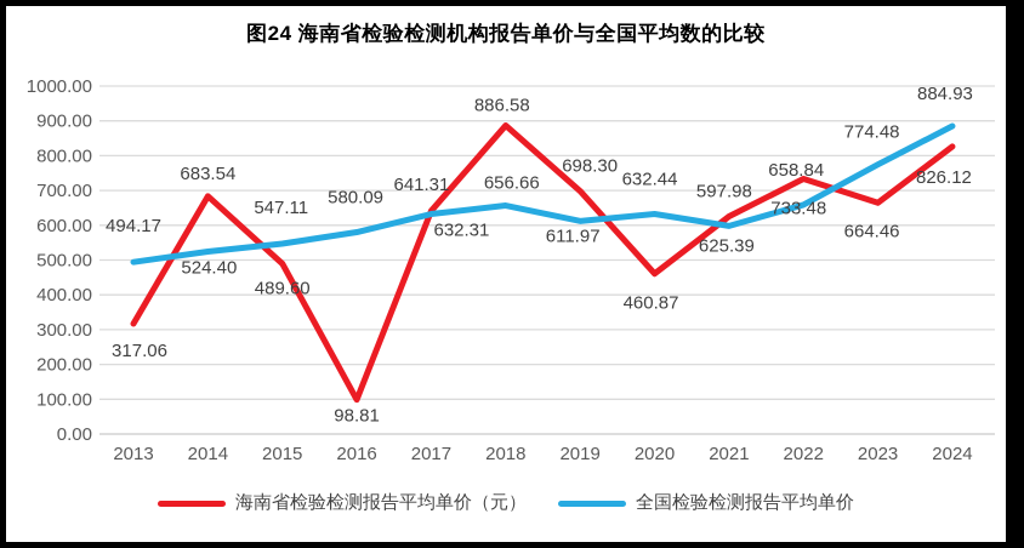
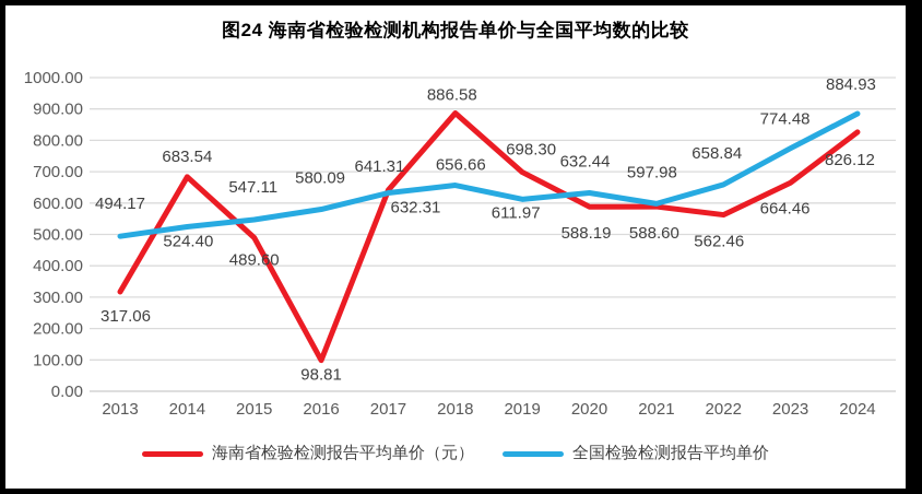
海南省检验检测报告平均单价（元）/2020: 460.87 -> 588.19
海南省检验检测报告平均单价（元）/2021: 625.39 -> 588.60
海南省检验检测报告平均单价（元）/2022: 733.48 -> 562.46
